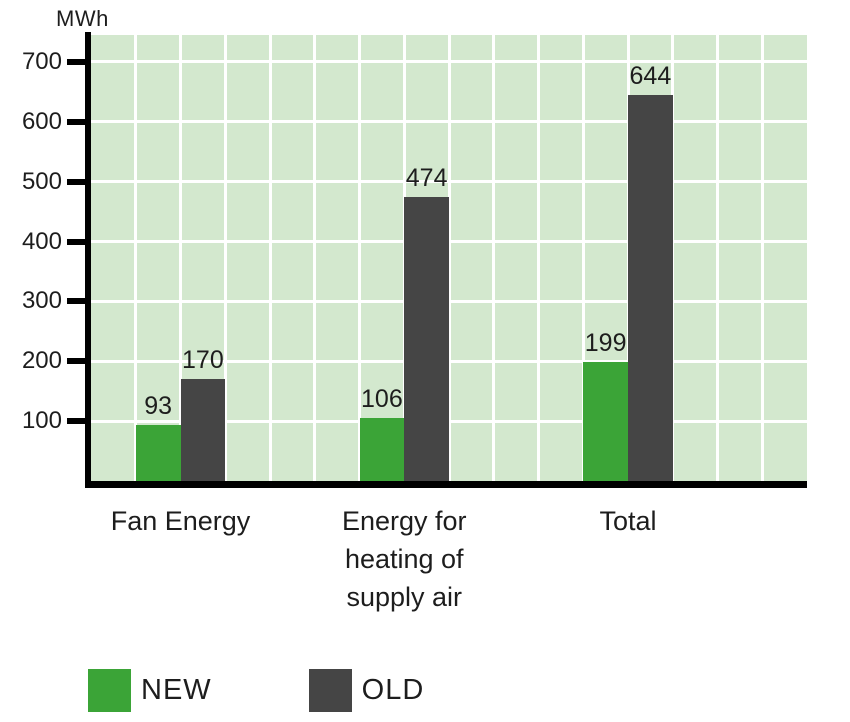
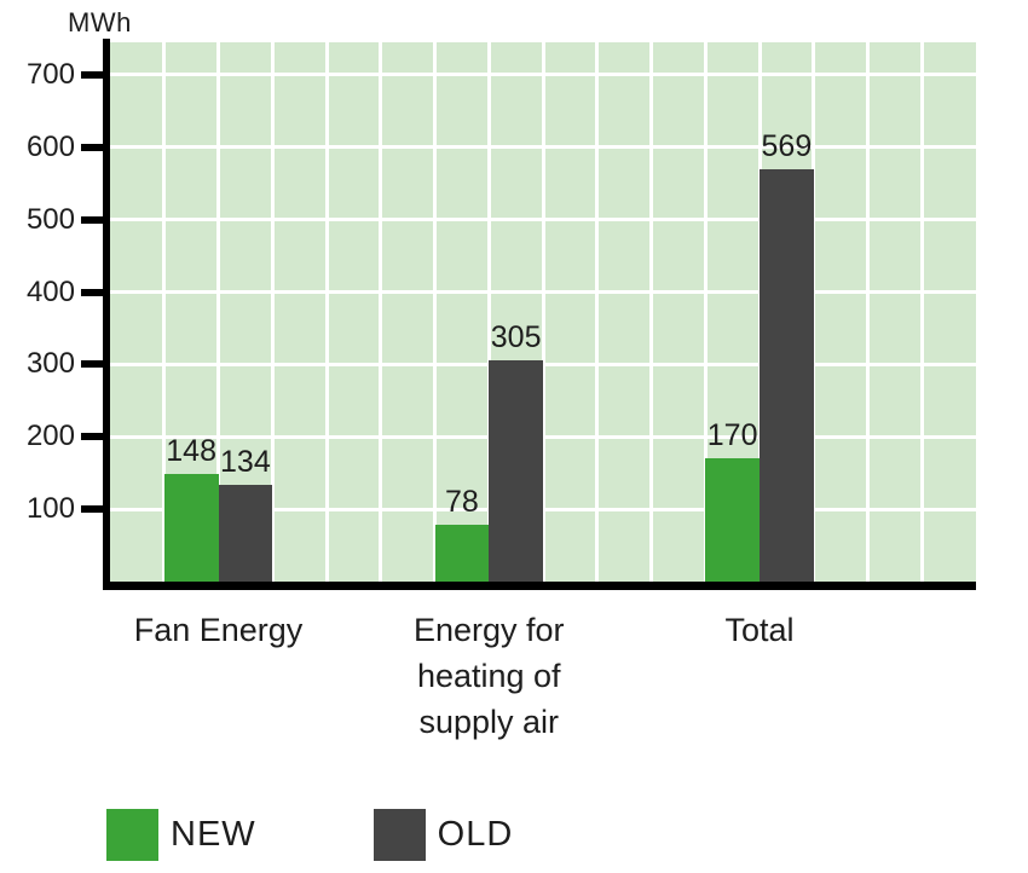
NEW/Fan Energy: 93 -> 148
OLD/Fan Energy: 170 -> 134
NEW/Energy for heating of supply air: 106 -> 78
OLD/Energy for heating of supply air: 474 -> 305
NEW/Total: 199 -> 170
OLD/Total: 644 -> 569
